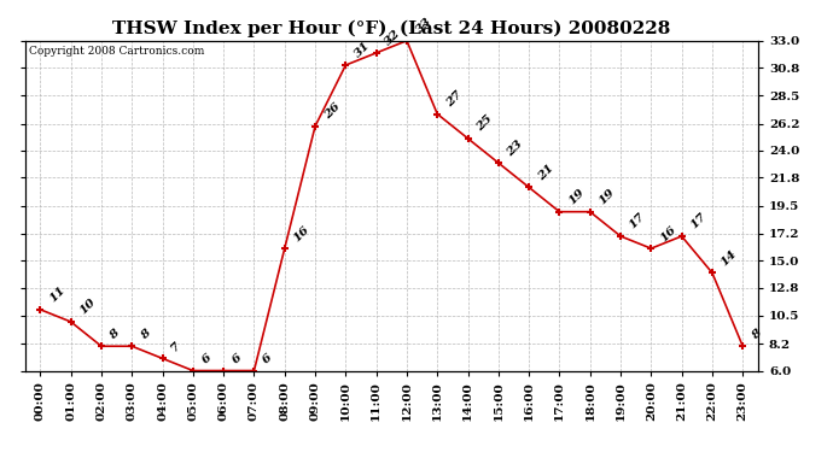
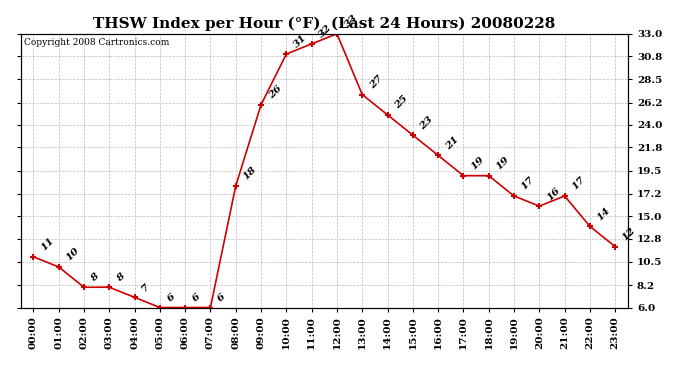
08:00: 16 -> 18
23:00: 8 -> 12
